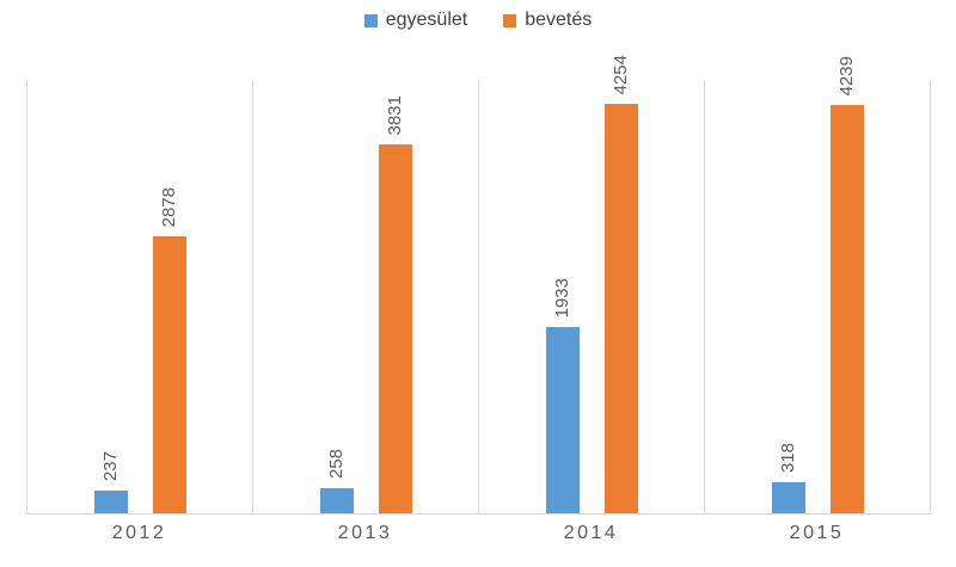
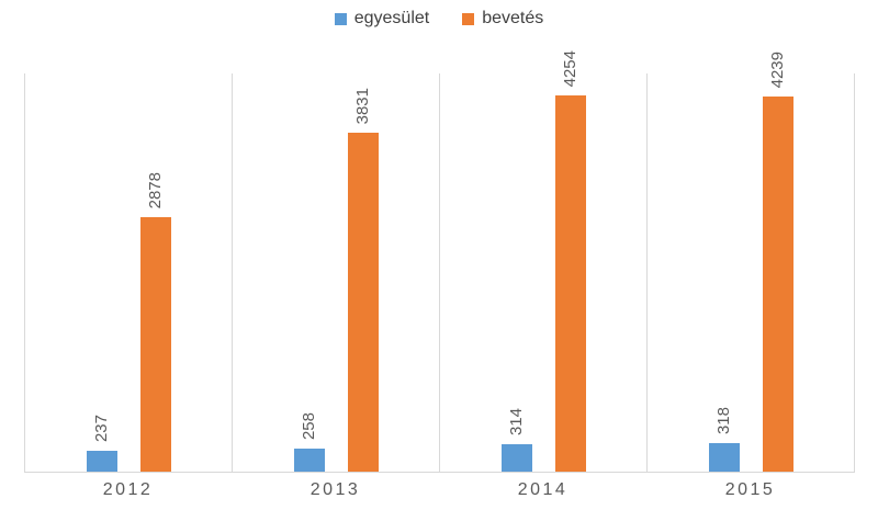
egyesület/2014: 1933 -> 314
